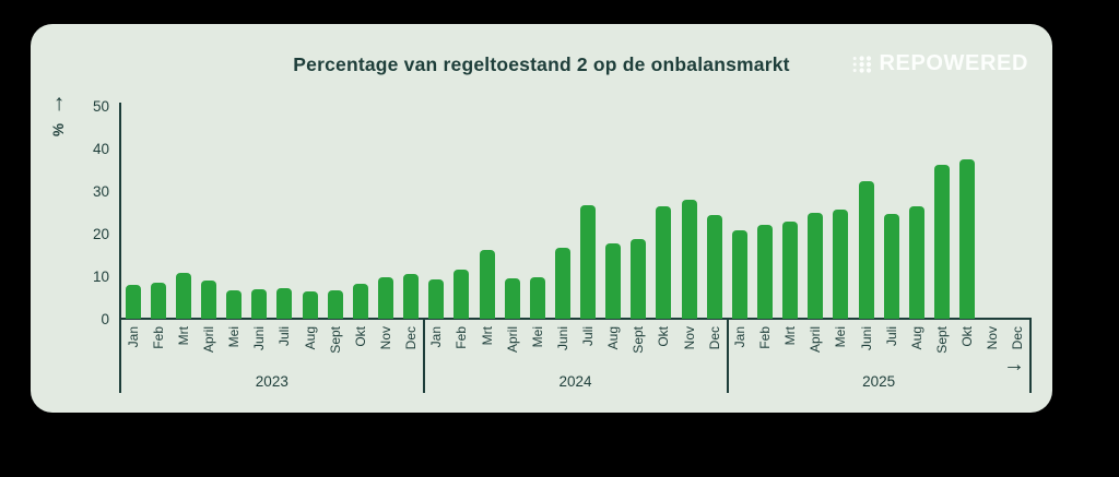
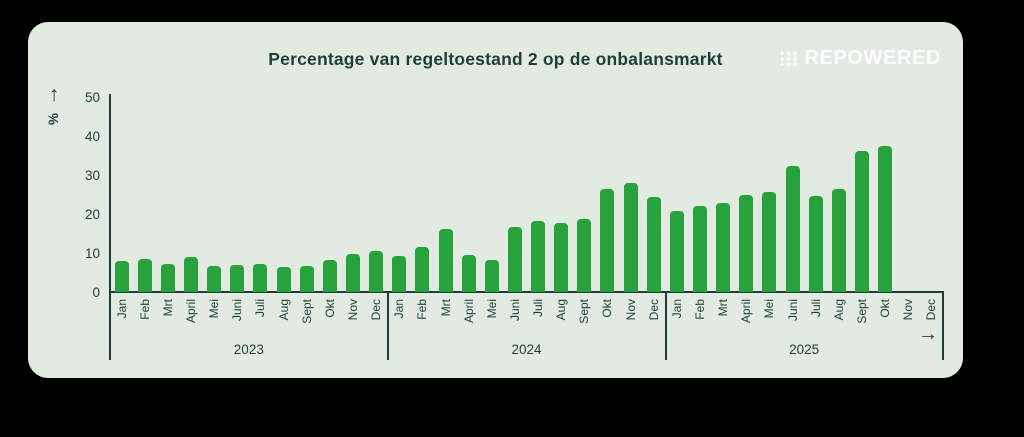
2023/Mrt: 11 -> 7
2024/Mei: 10 -> 8
2024/Juli: 27 -> 18
